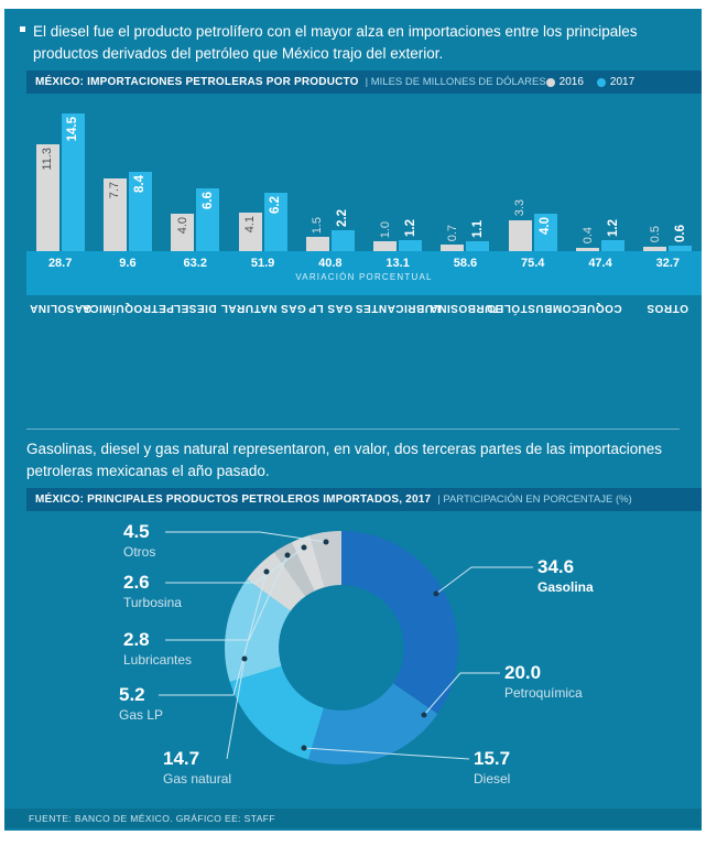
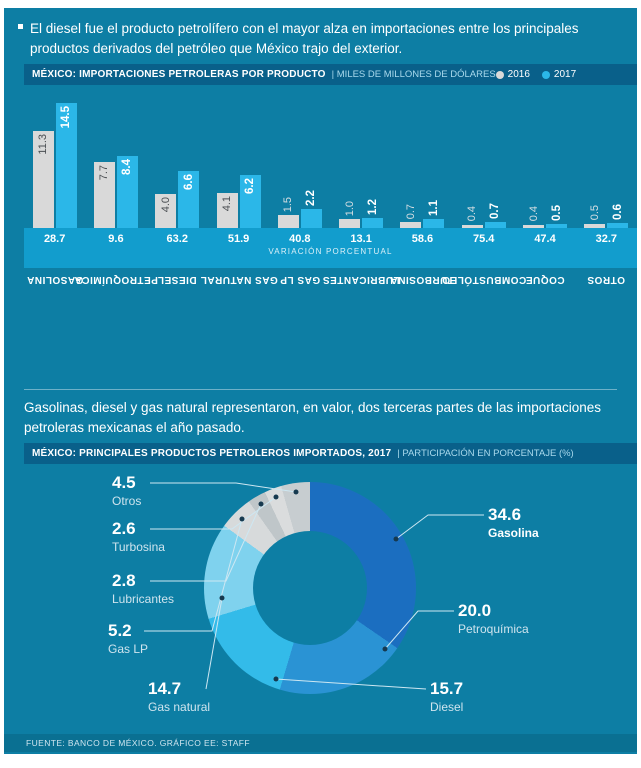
MÉXICO: IMPORTACIONES PETROLERAS POR PRODUCTO/2016/COMBUSTÓLEO: 3.3 -> 0.4
MÉXICO: IMPORTACIONES PETROLERAS POR PRODUCTO/2017/COMBUSTÓLEO: 4.0 -> 0.7
MÉXICO: IMPORTACIONES PETROLERAS POR PRODUCTO/2017/COQUE: 1.2 -> 0.5
